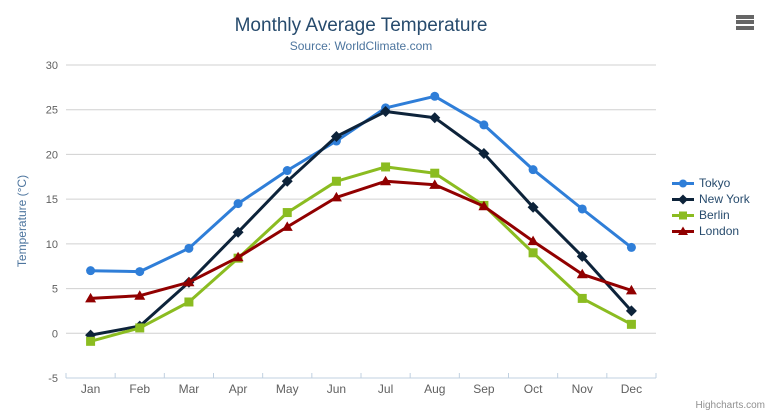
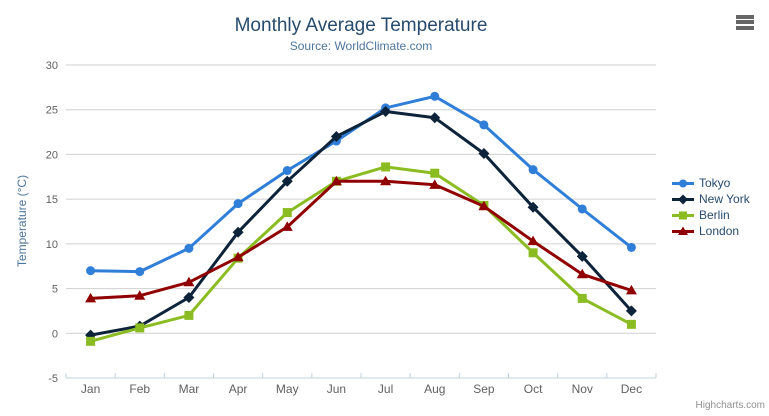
New York/Mar: 6 -> 4
Berlin/Mar: 4 -> 2
London/Jun: 15 -> 17
